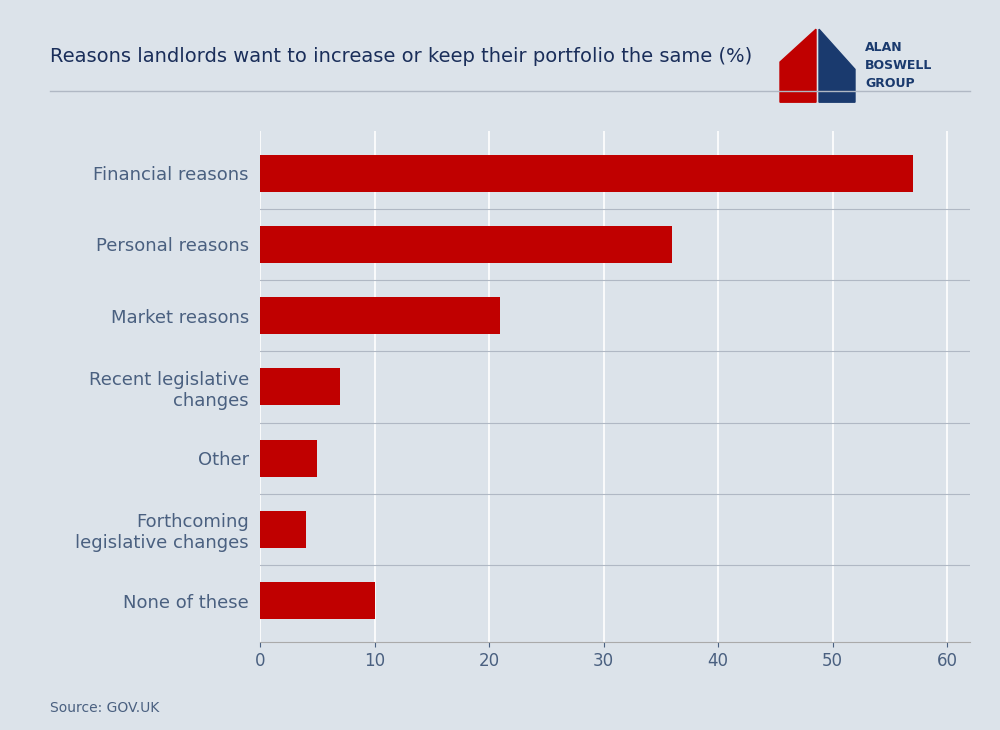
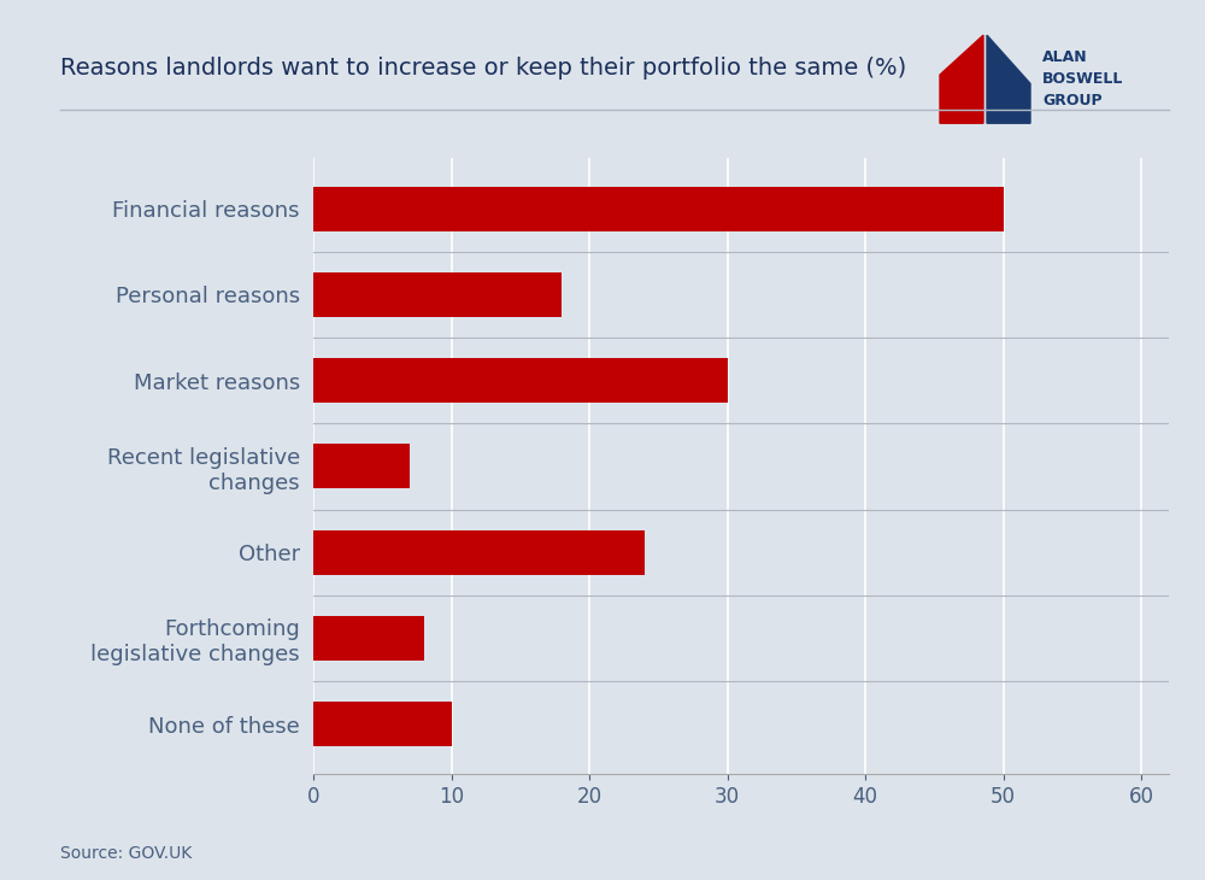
Financial reasons: 57 -> 50
Personal reasons: 36 -> 18
Market reasons: 21 -> 30
Other: 5 -> 24
Forthcoming legislative changes: 4 -> 8
